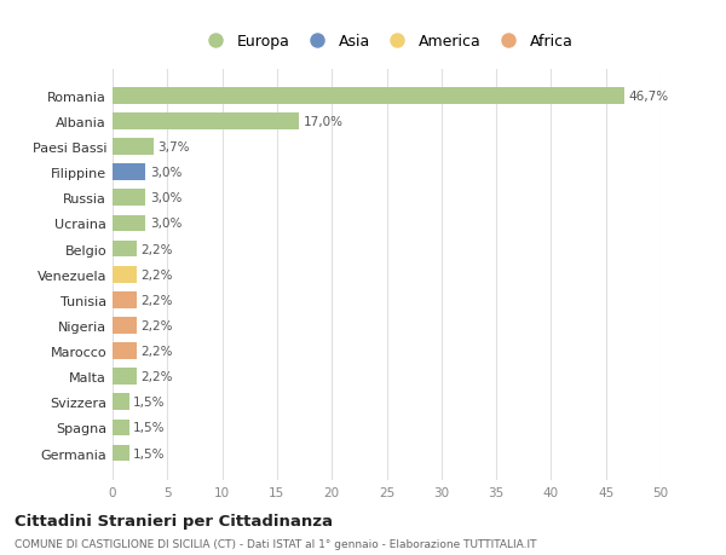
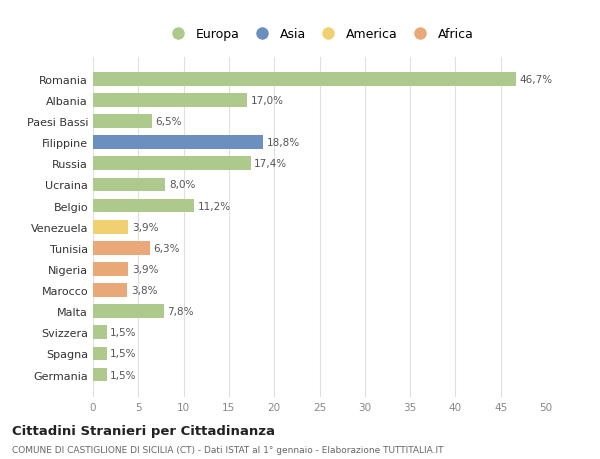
Paesi Bassi: 3,7% -> 6,5%
Filippine: 3,0% -> 18,8%
Russia: 3,0% -> 17,4%
Ucraina: 3,0% -> 8,0%
Belgio: 2,2% -> 11,2%
Venezuela: 2,2% -> 3,9%
Tunisia: 2,2% -> 6,3%
Nigeria: 2,2% -> 3,9%
Marocco: 2,2% -> 3,8%
Malta: 2,2% -> 7,8%
